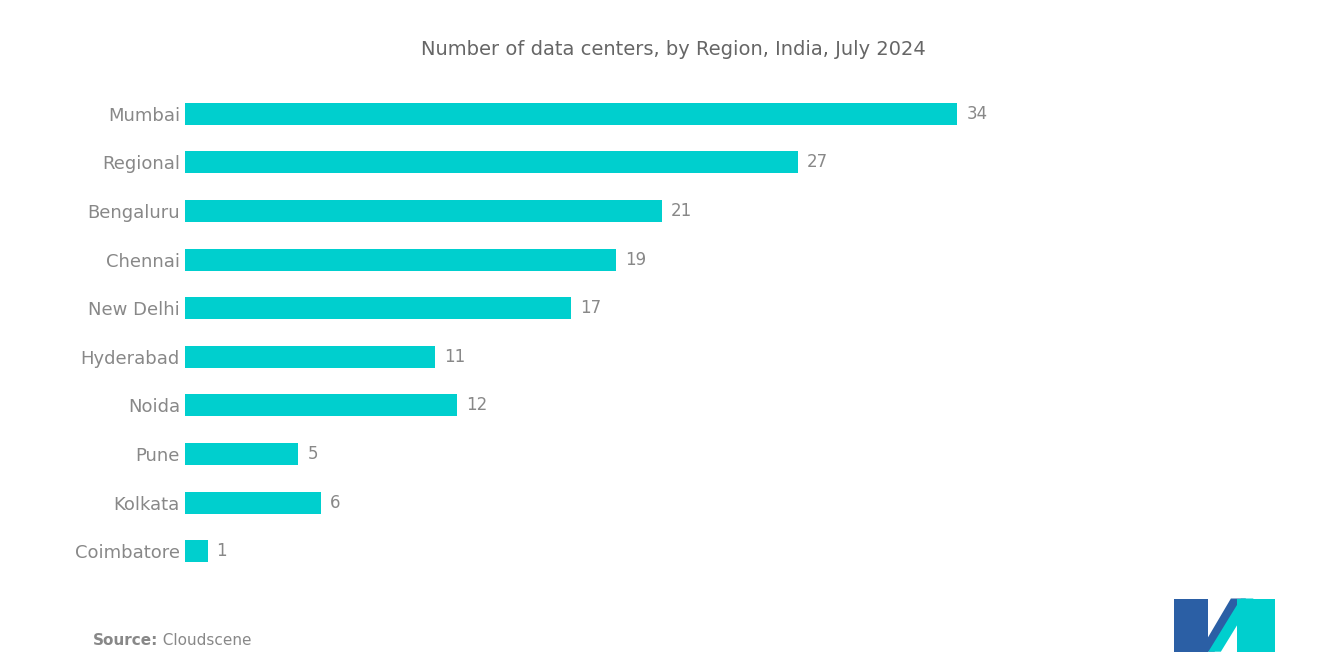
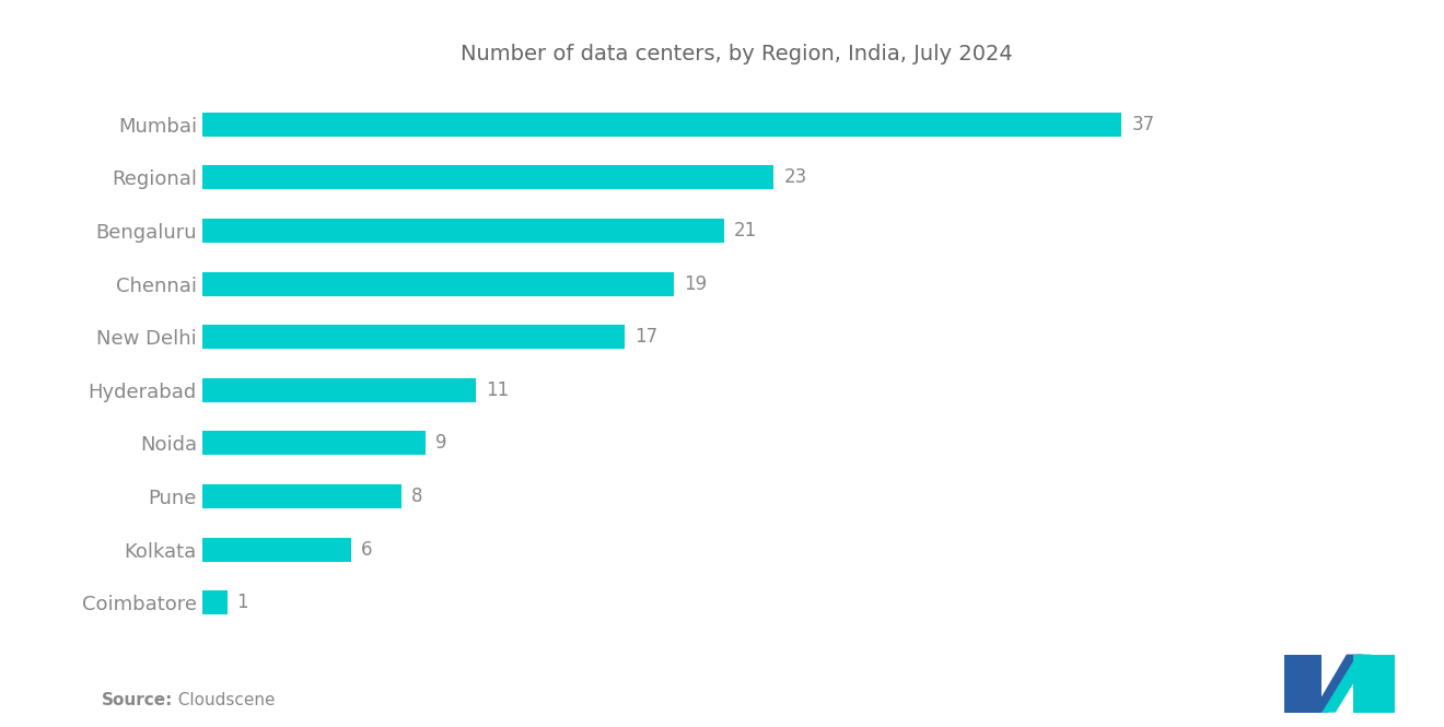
Mumbai: 34 -> 37
Regional: 27 -> 23
Noida: 12 -> 9
Pune: 5 -> 8
